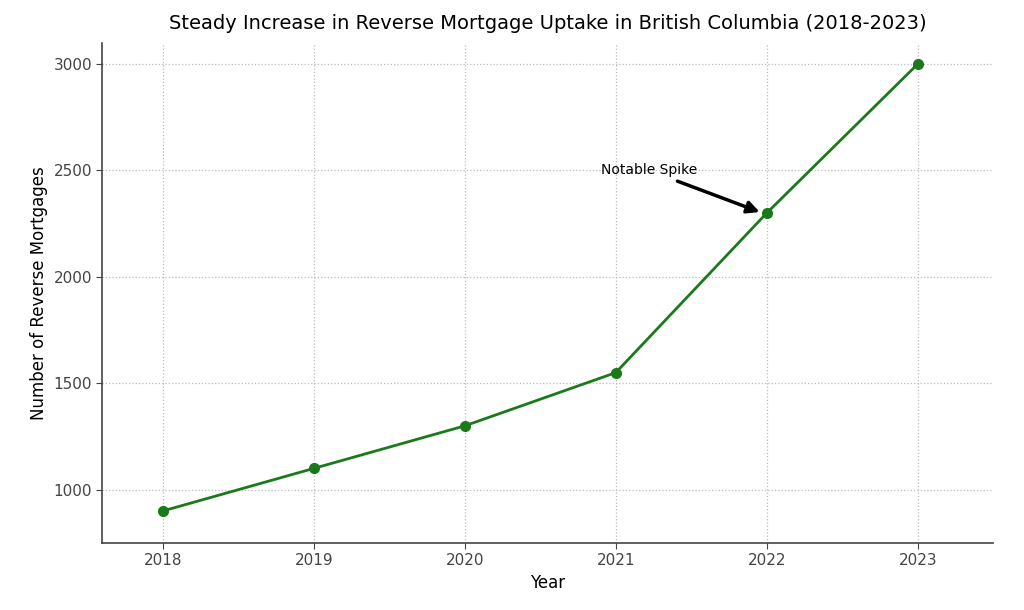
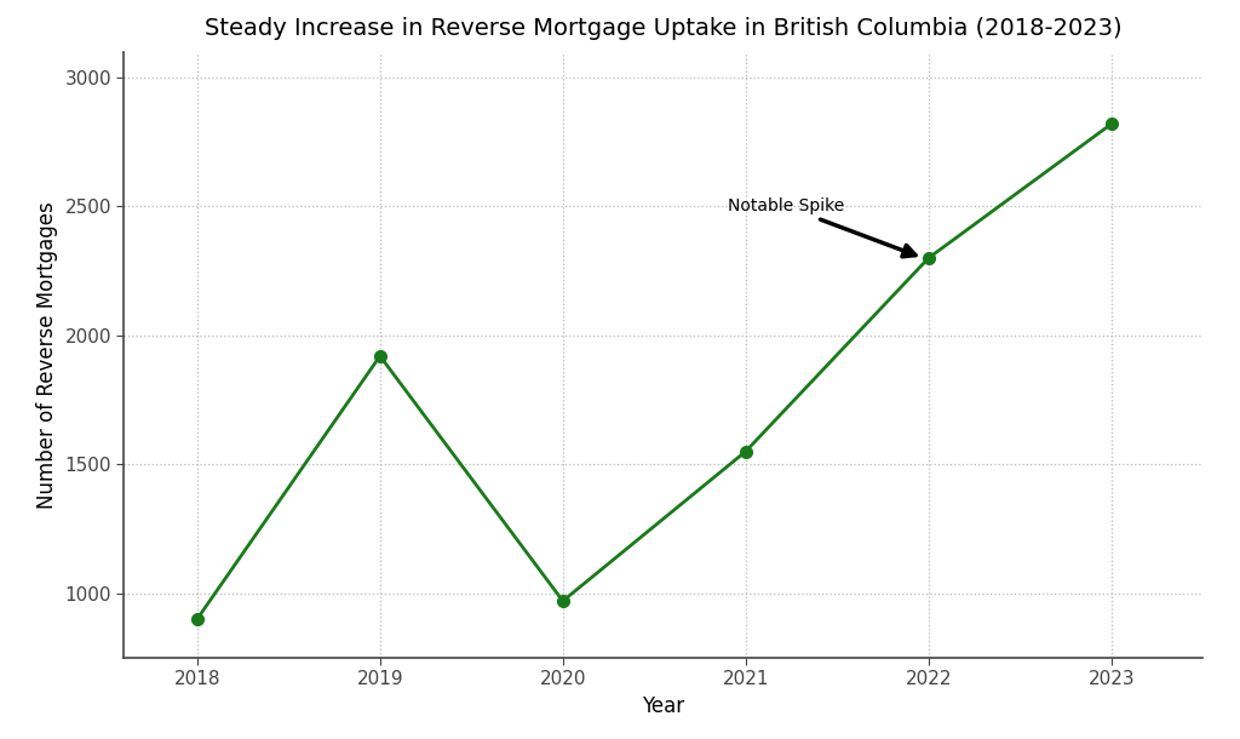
2019: 1100 -> 1920
2020: 1300 -> 970
2023: 3000 -> 2820
